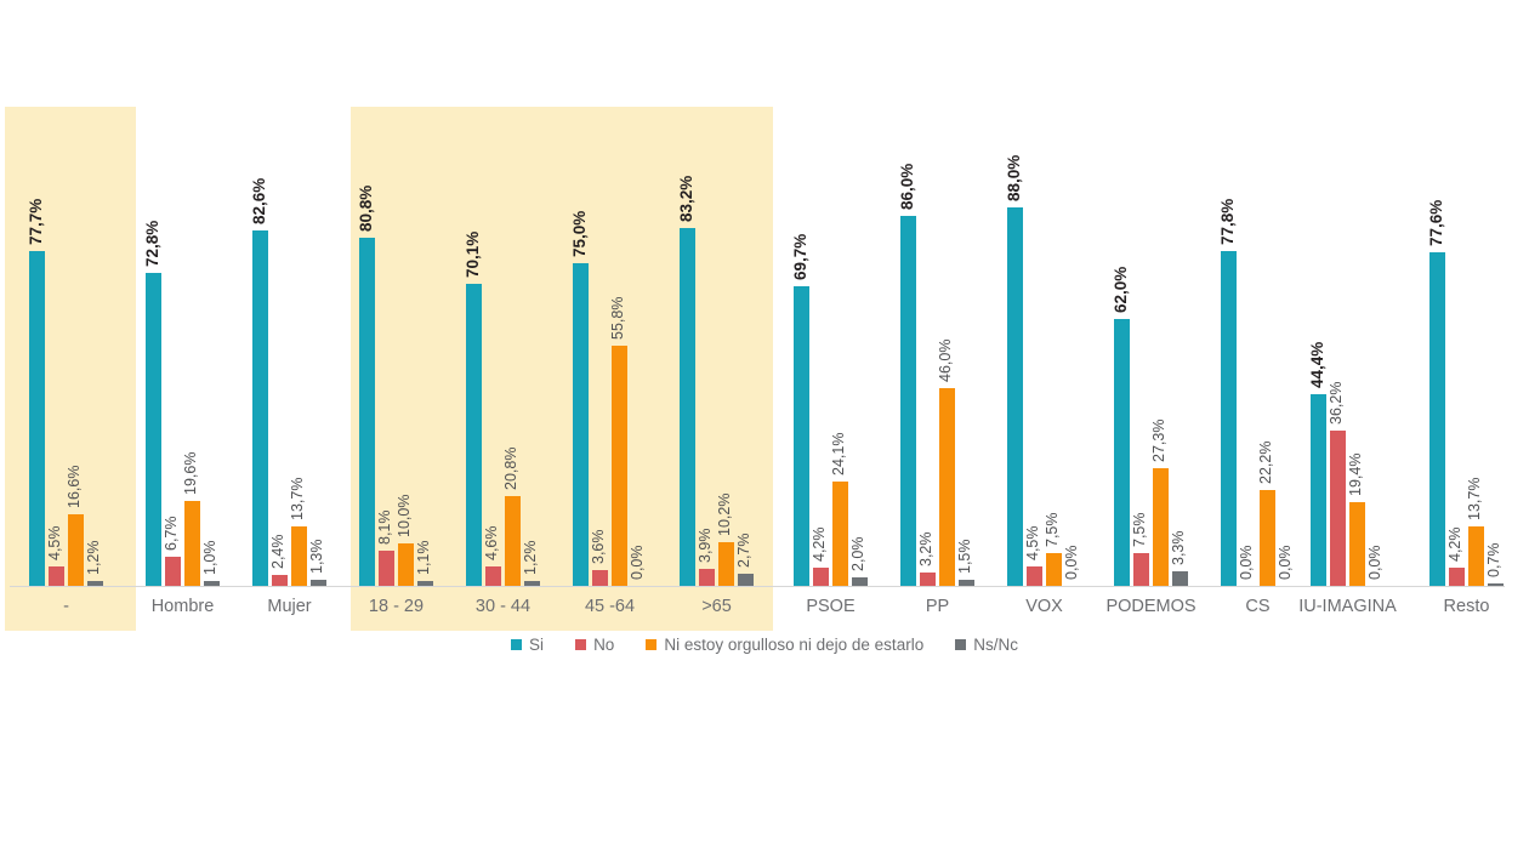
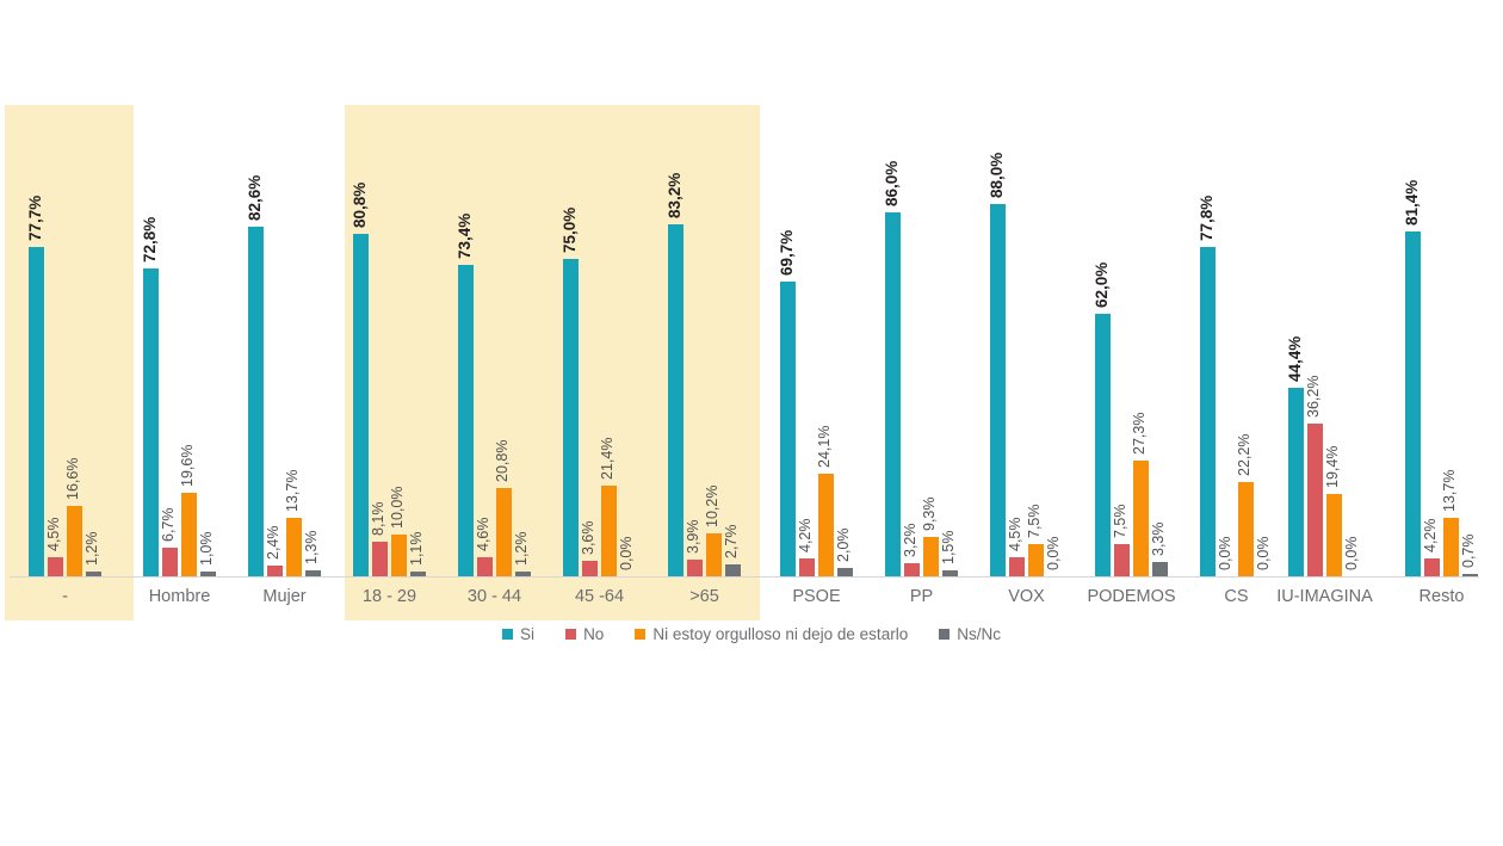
Si/30 - 44: 70,1% -> 73,4%
Ni estoy orgulloso ni dejo de estarlo/45 -64: 55,8% -> 21,4%
Ni estoy orgulloso ni dejo de estarlo/PP: 46,0% -> 9,3%
Si/Resto: 77,6% -> 81,4%
